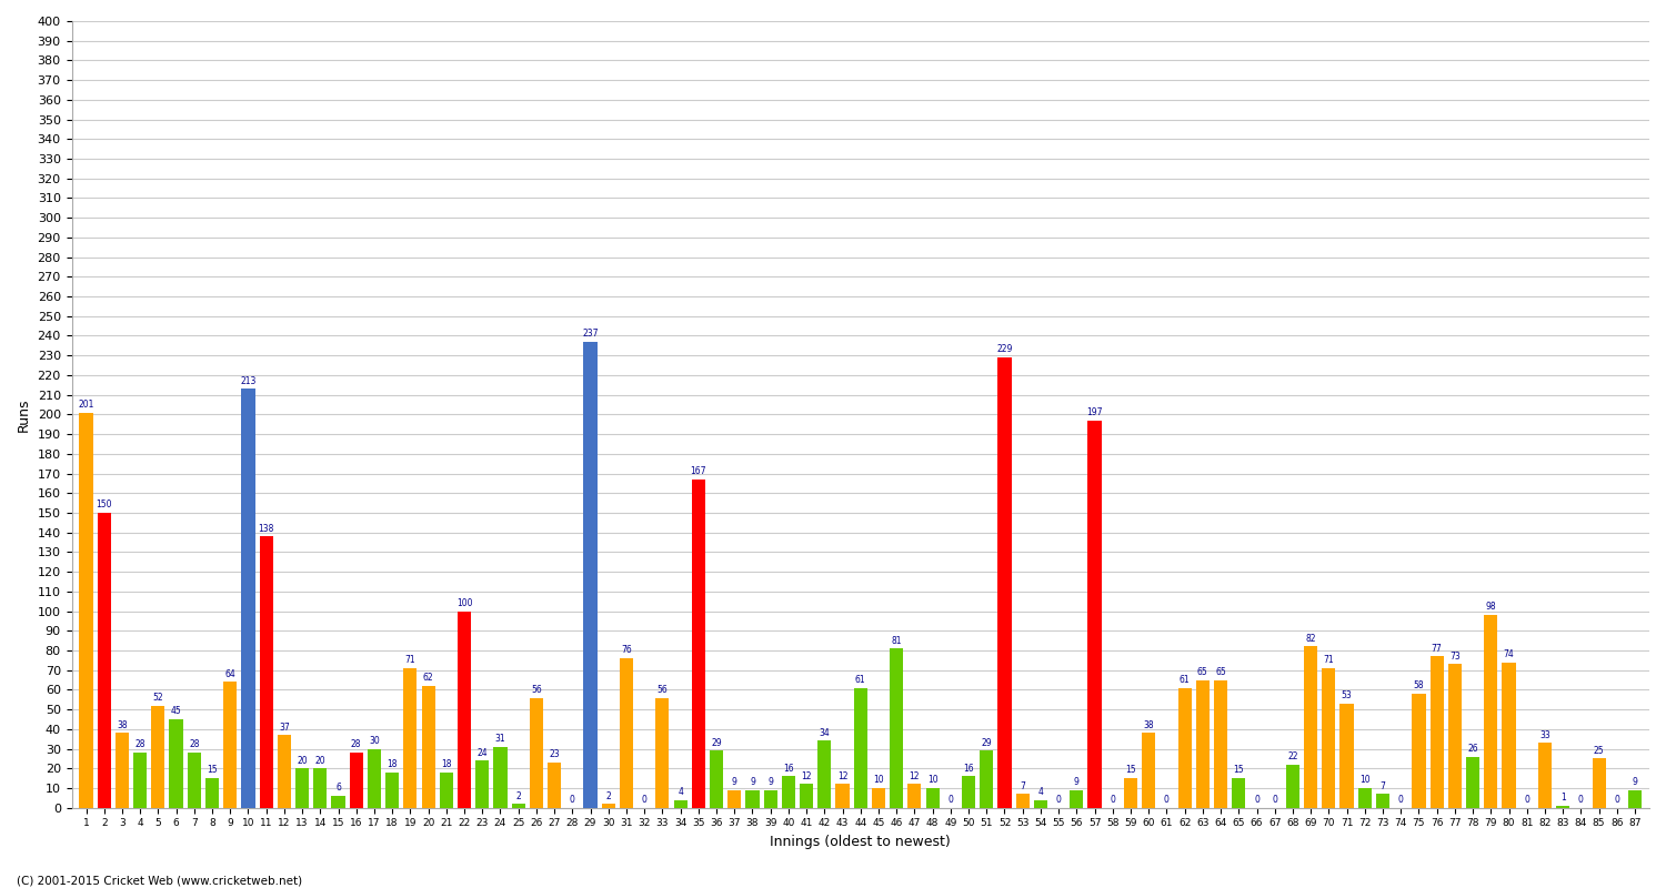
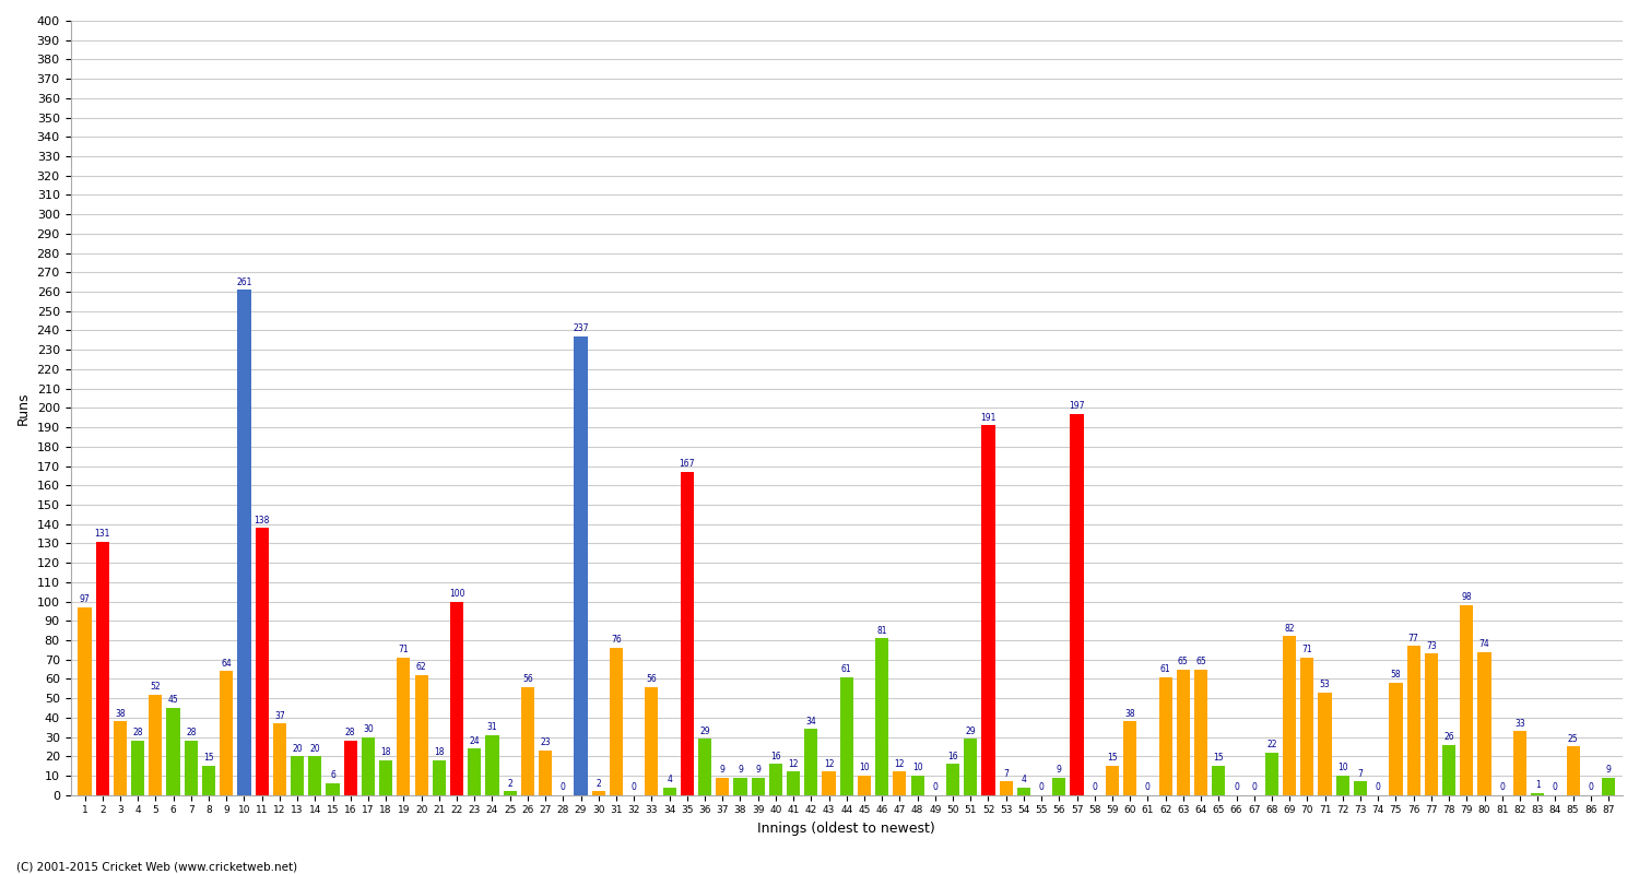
1: 201 -> 97
2: 150 -> 131
10: 213 -> 261
52: 229 -> 191
